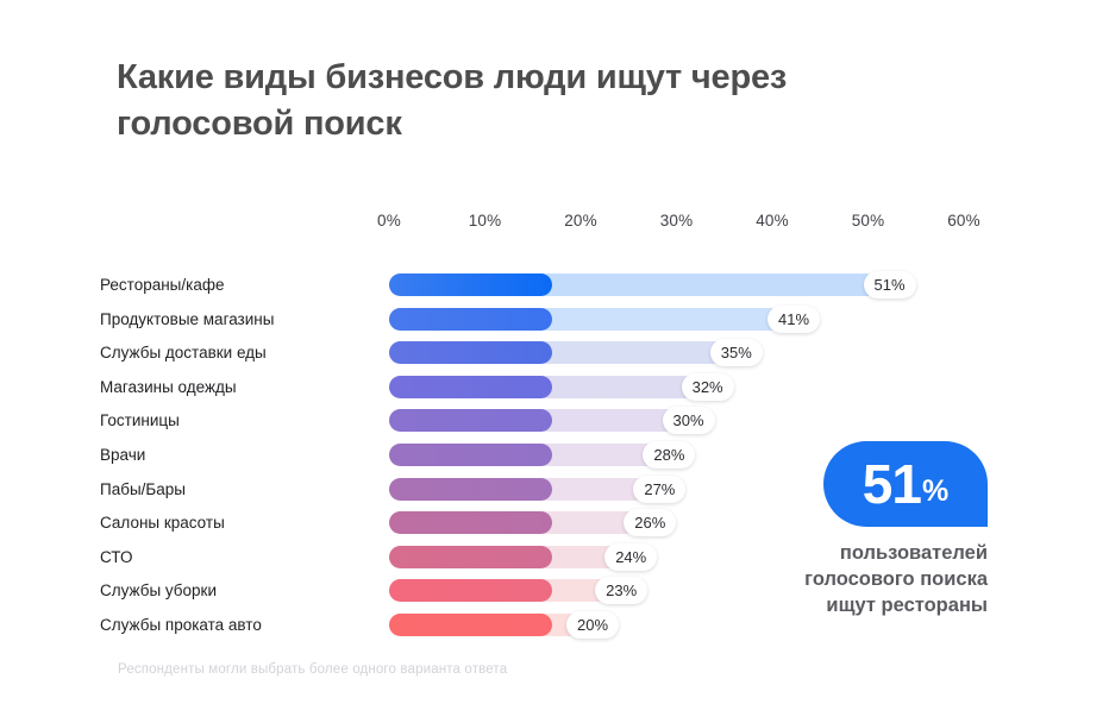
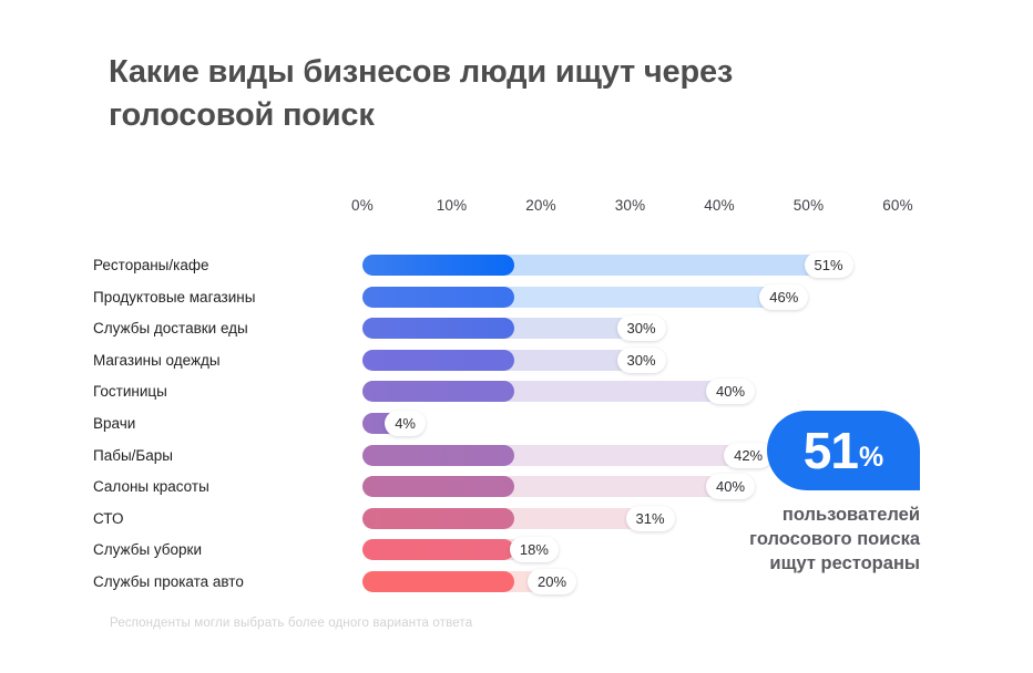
Продуктовые магазины: 41% -> 46%
Службы доставки еды: 35% -> 30%
Магазины одежды: 32% -> 30%
Гостиницы: 30% -> 40%
Врачи: 28% -> 4%
Пабы/Бары: 27% -> 42%
Салоны красоты: 26% -> 40%
СТО: 24% -> 31%
Службы уборки: 23% -> 18%
